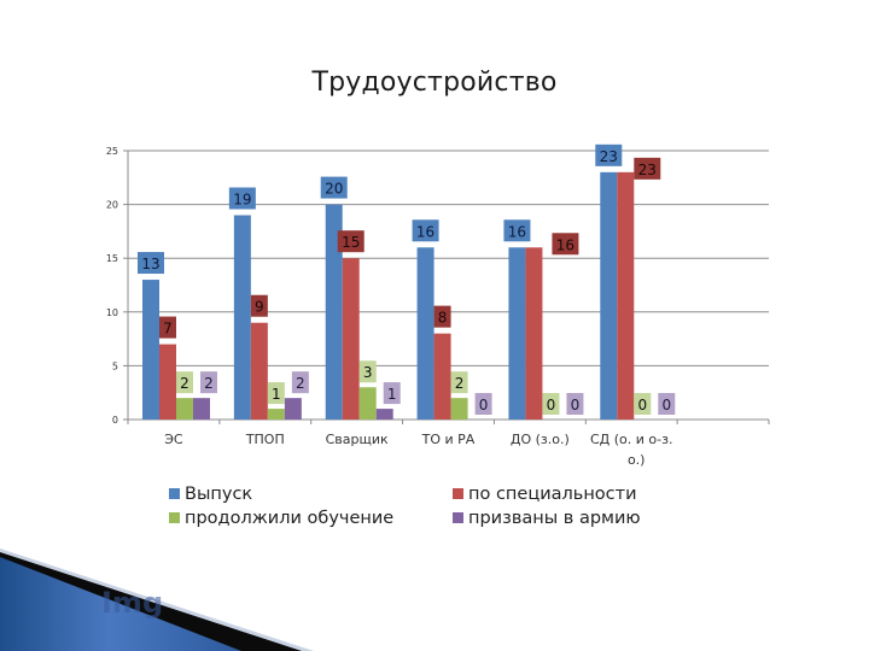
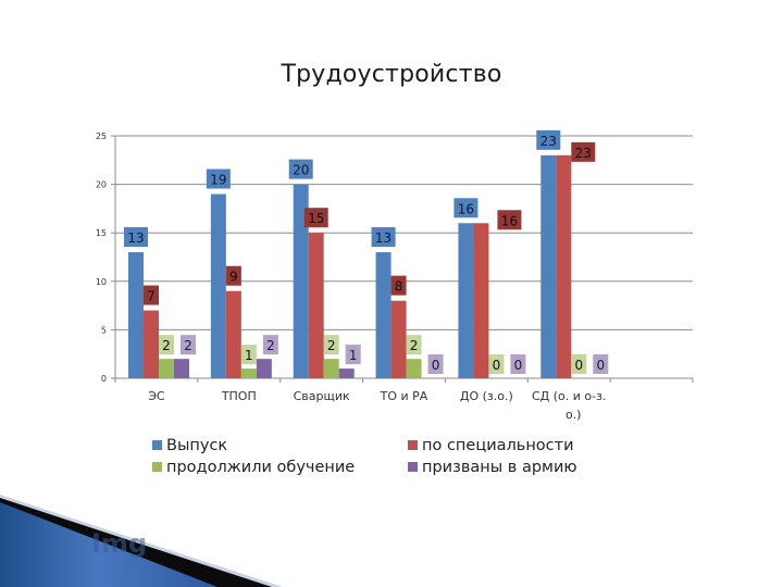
продолжили обучение/Сварщик: 3 -> 2
Выпуск/ТО и РА: 16 -> 13
